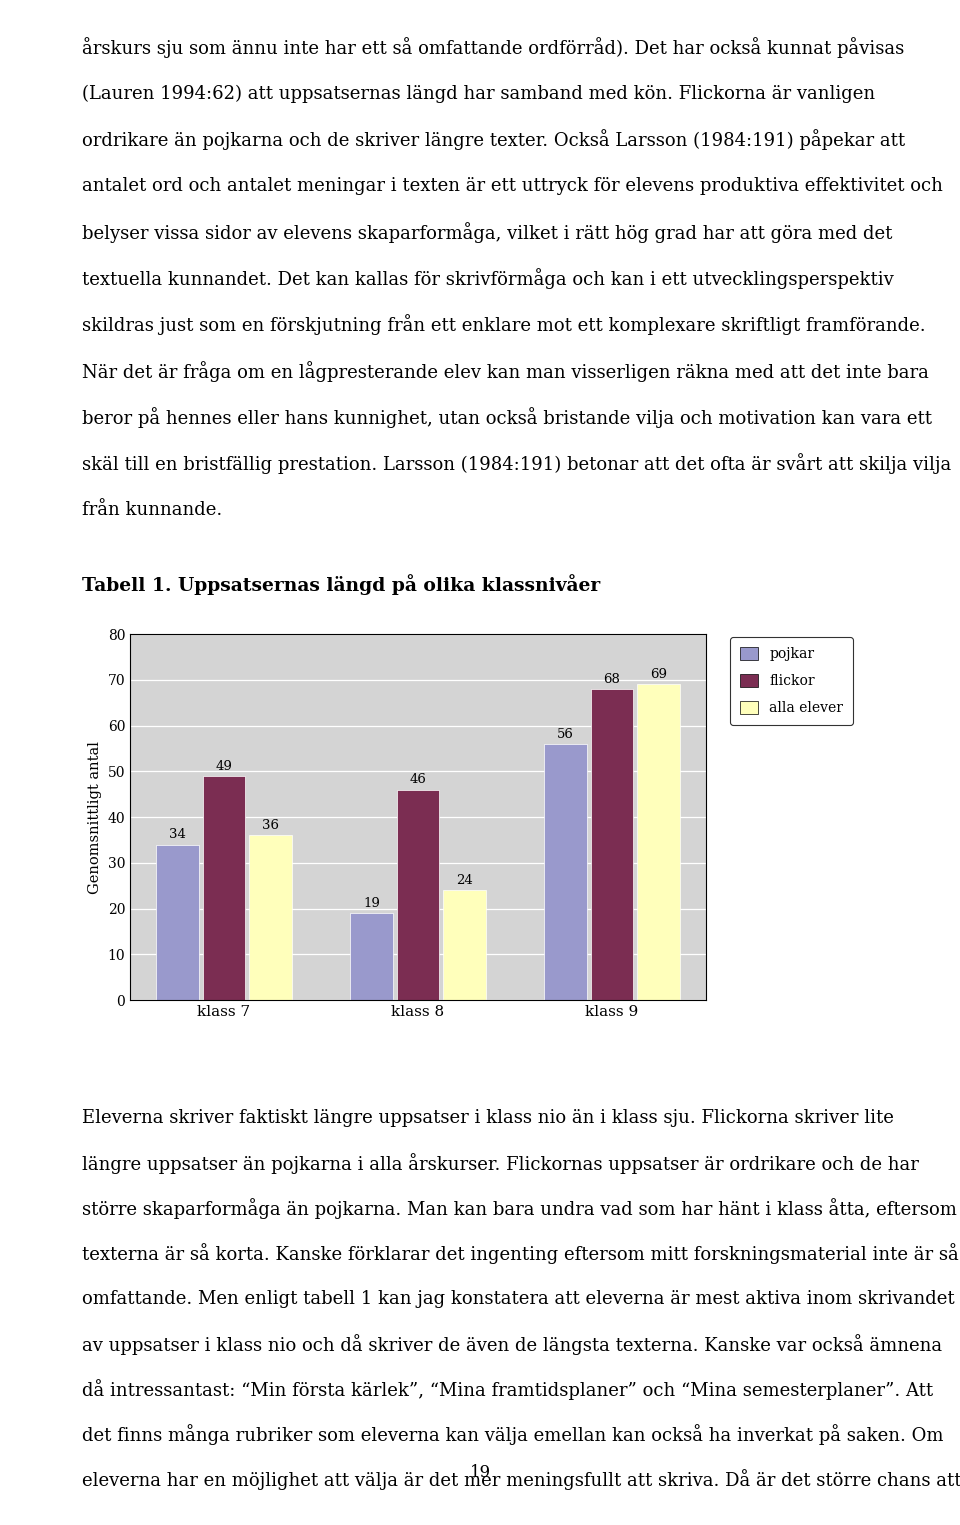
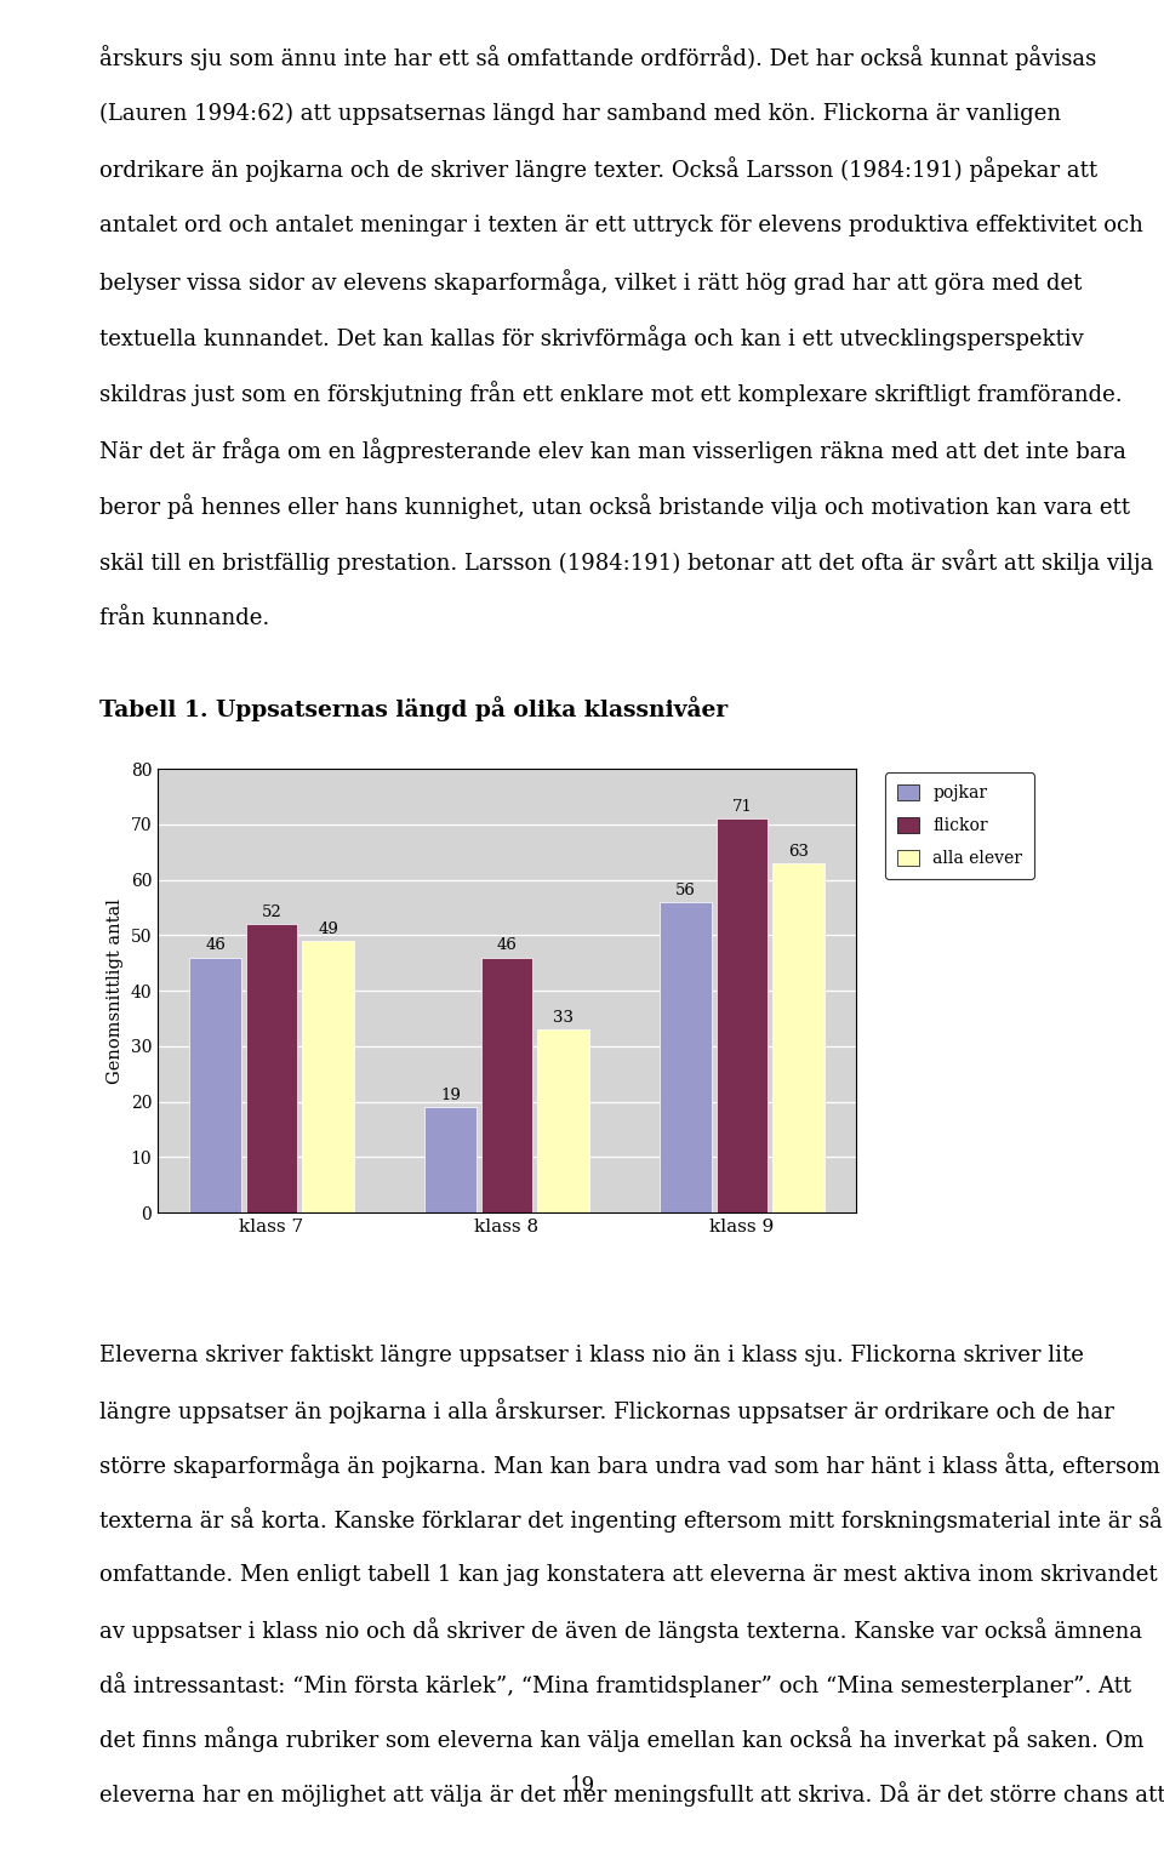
pojkar/klass 7: 34 -> 46
flickor/klass 7: 49 -> 52
alla elever/klass 7: 36 -> 49
alla elever/klass 8: 24 -> 33
flickor/klass 9: 68 -> 71
alla elever/klass 9: 69 -> 63
